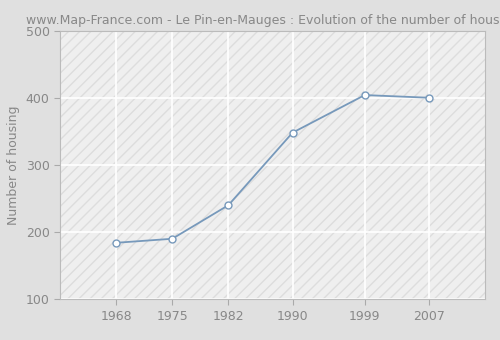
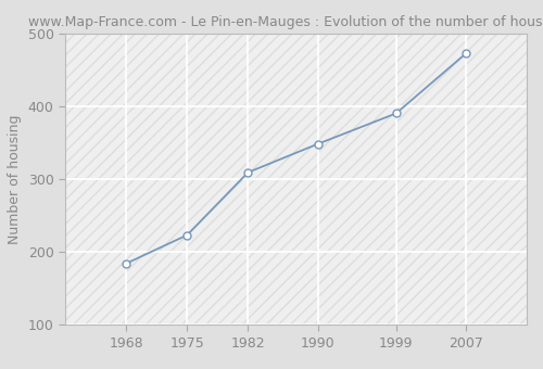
1975: 190 -> 223
1982: 240 -> 309
1999: 404 -> 390
2007: 400 -> 472
